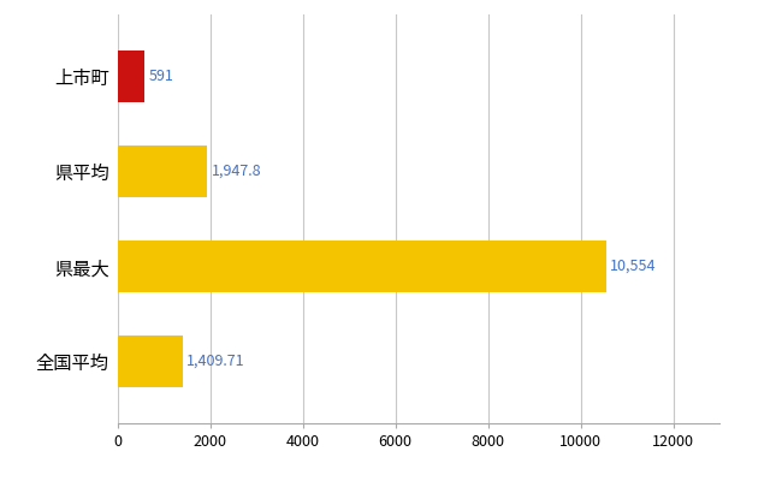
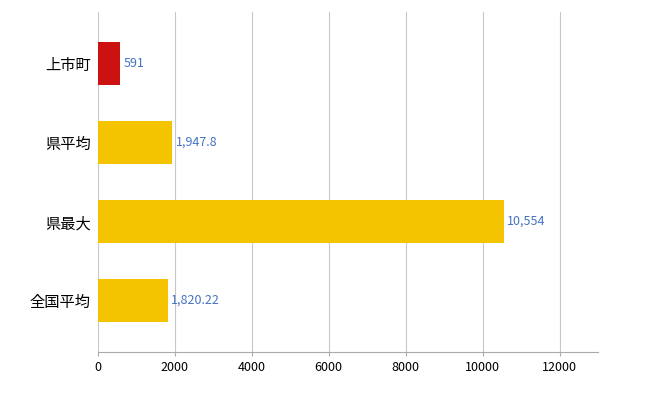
全国平均: 1,409.71 -> 1,820.22
